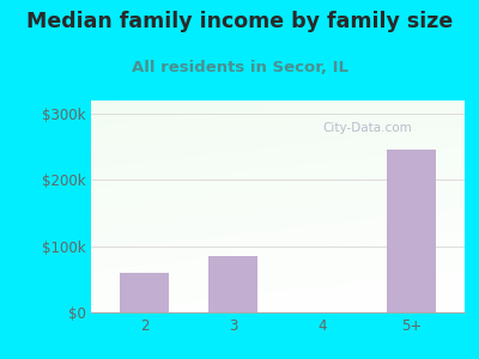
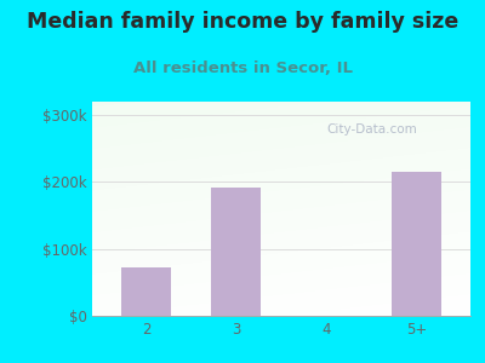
2: $60k -> $72k
3: $85k -> $192k
5+: $245k -> $216k
